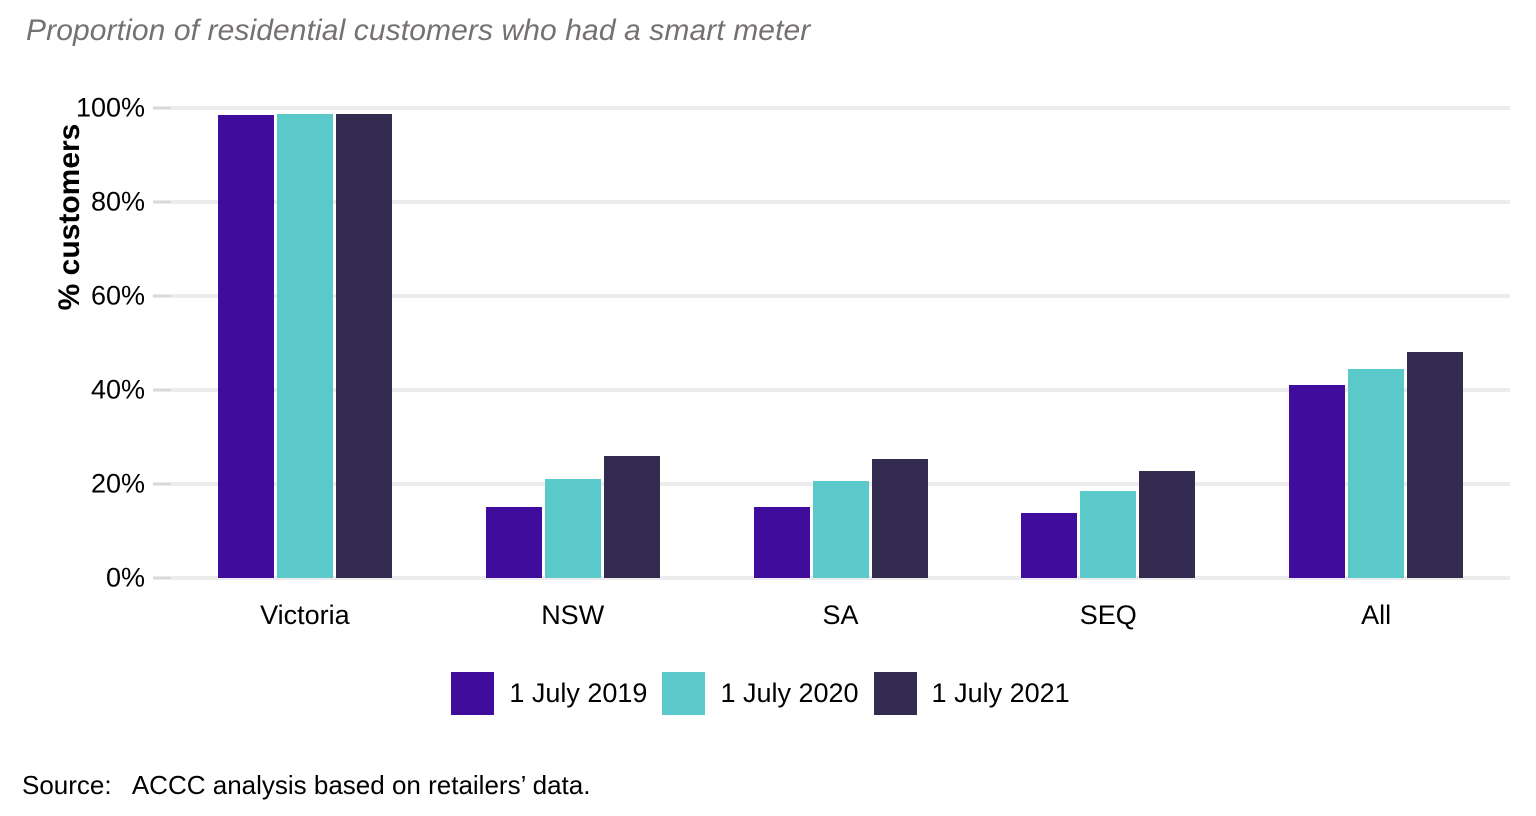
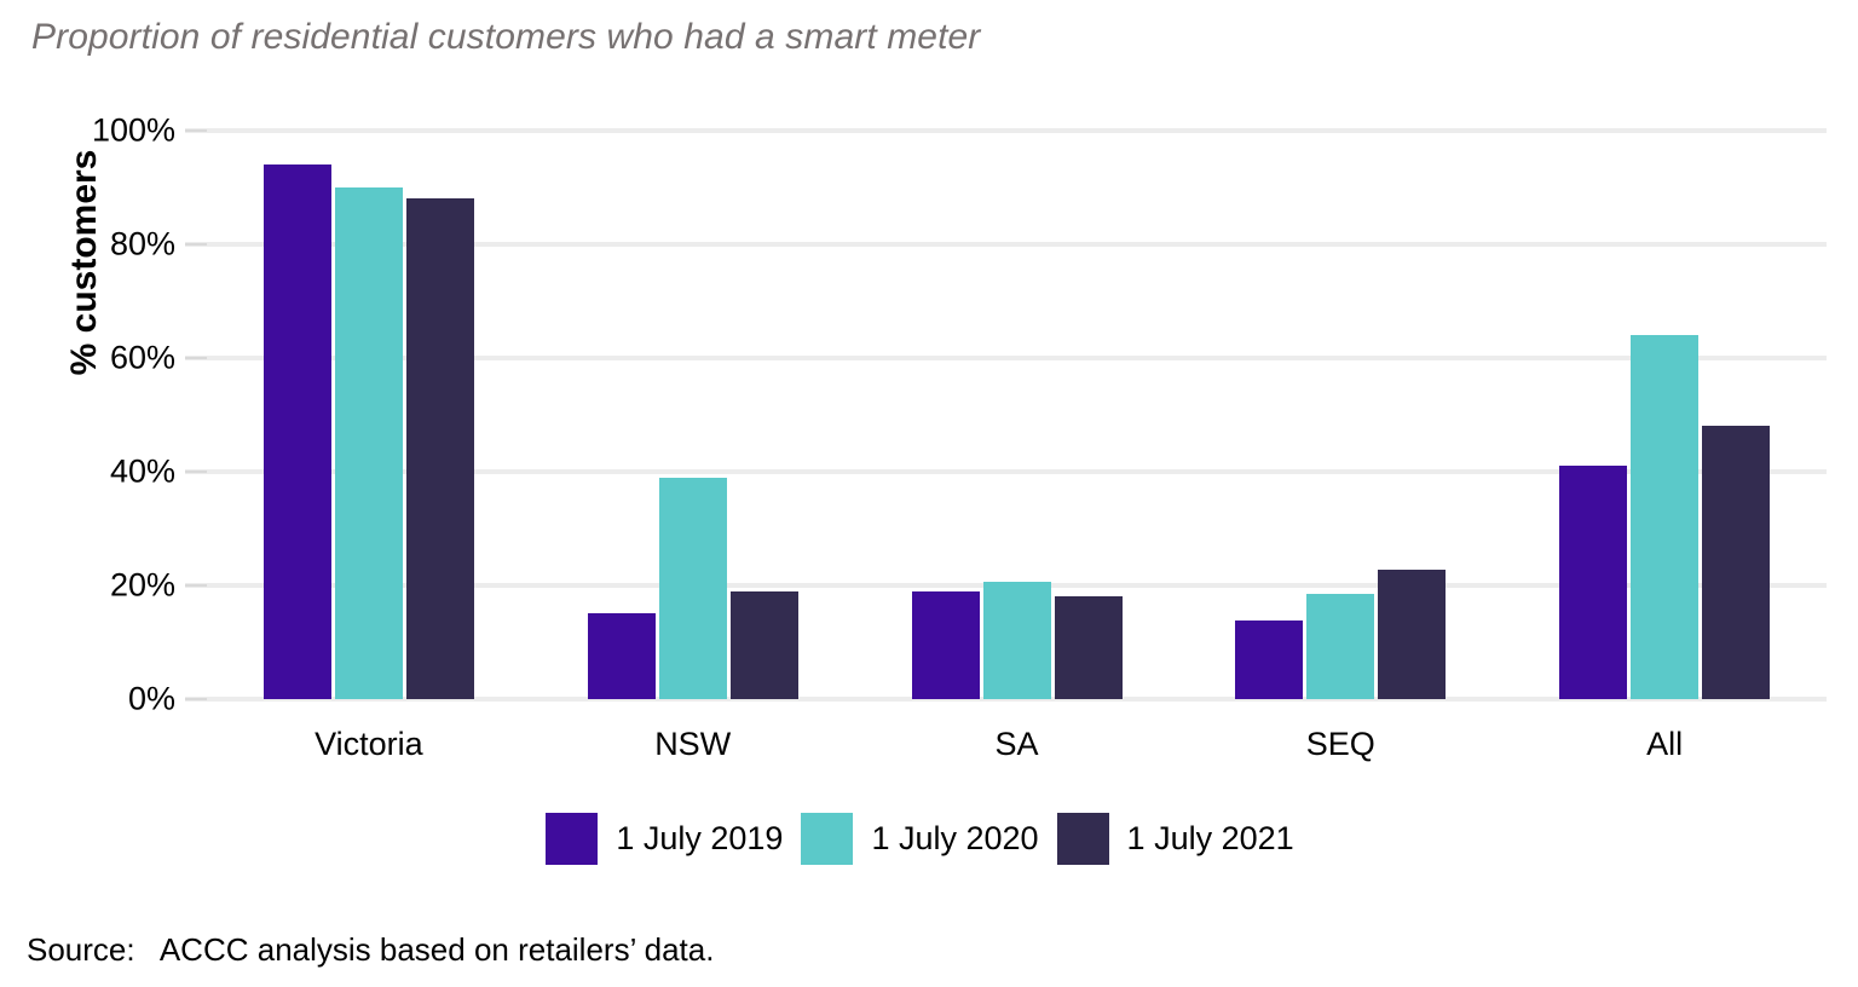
1 July 2019/Victoria: 99% -> 94%
1 July 2020/Victoria: 99% -> 90%
1 July 2021/Victoria: 99% -> 88%
1 July 2020/NSW: 21% -> 39%
1 July 2021/NSW: 26% -> 19%
1 July 2019/SA: 15% -> 19%
1 July 2021/SA: 25% -> 18%
1 July 2020/All: 44% -> 64%
